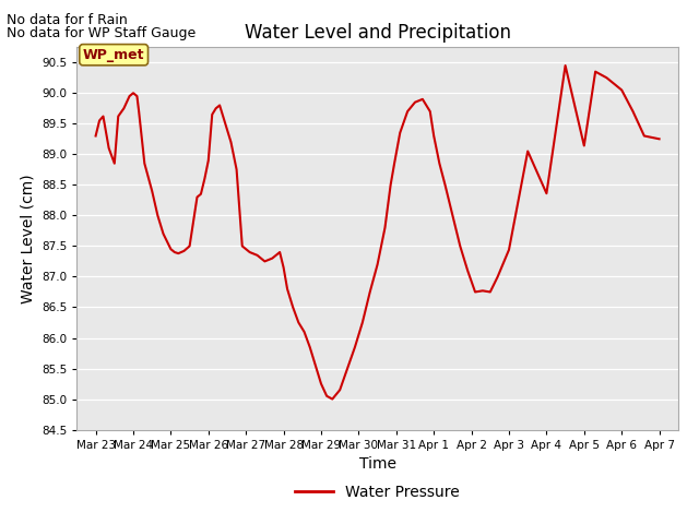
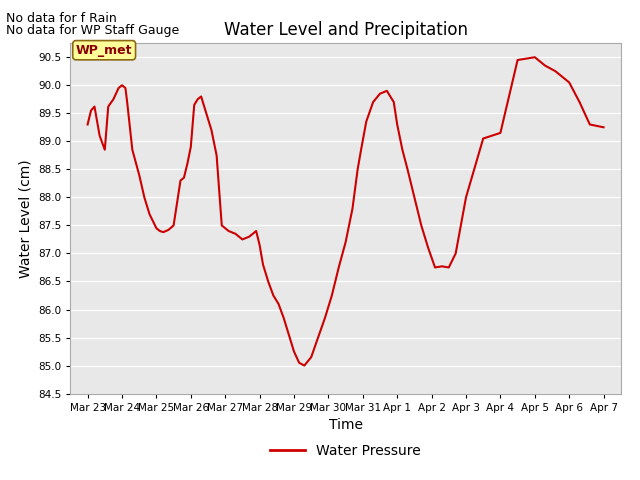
Apr 3: 87.44 -> 88.00
Apr 4: 88.36 -> 89.15
Apr 5: 89.14 -> 90.50
